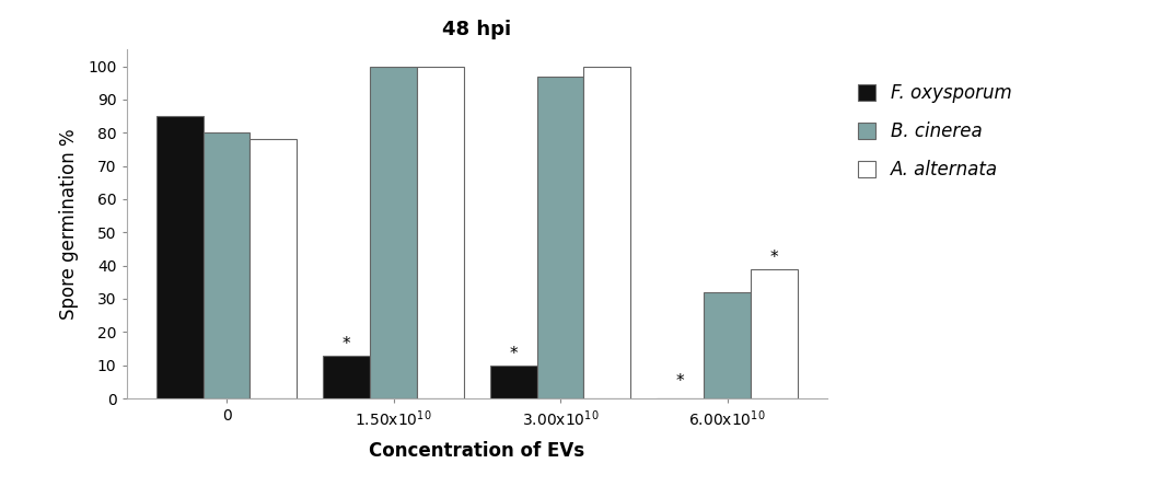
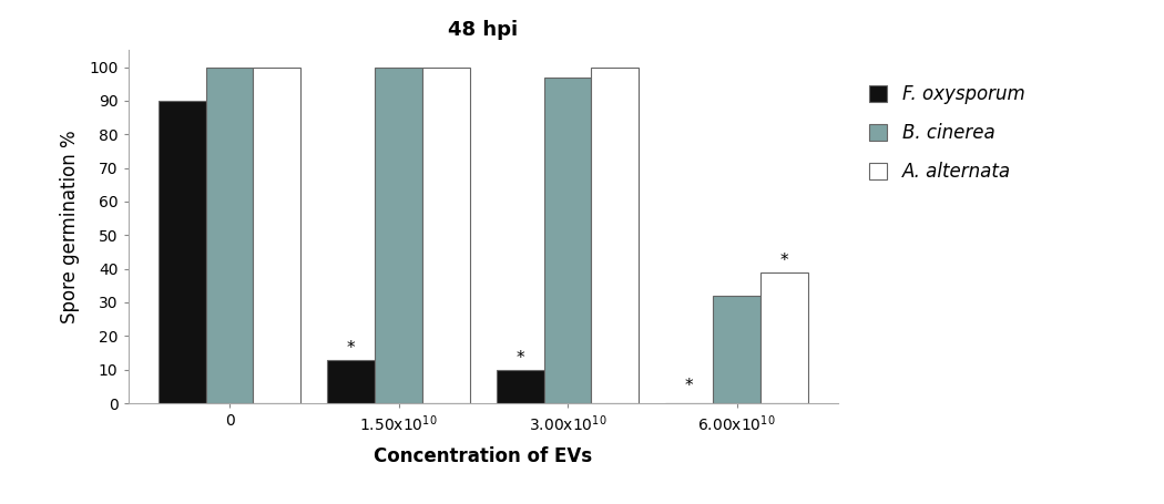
F. oxysporum/0: 85 -> 90
B. cinerea/0: 80 -> 100
A. alternata/0: 78 -> 100
